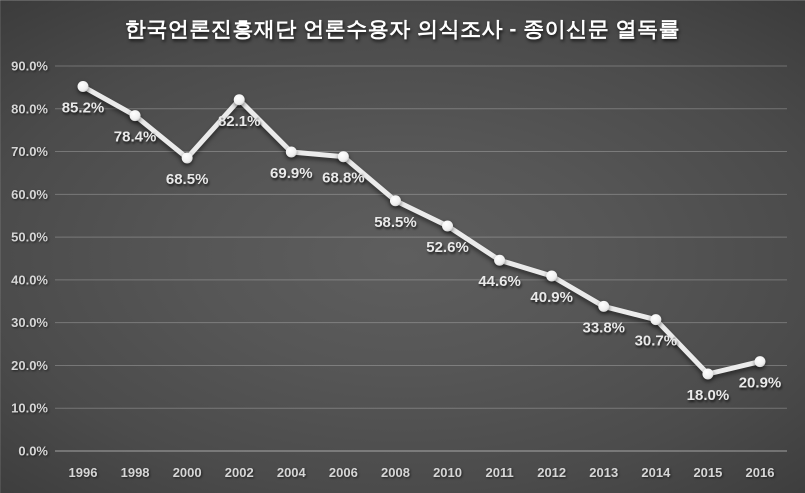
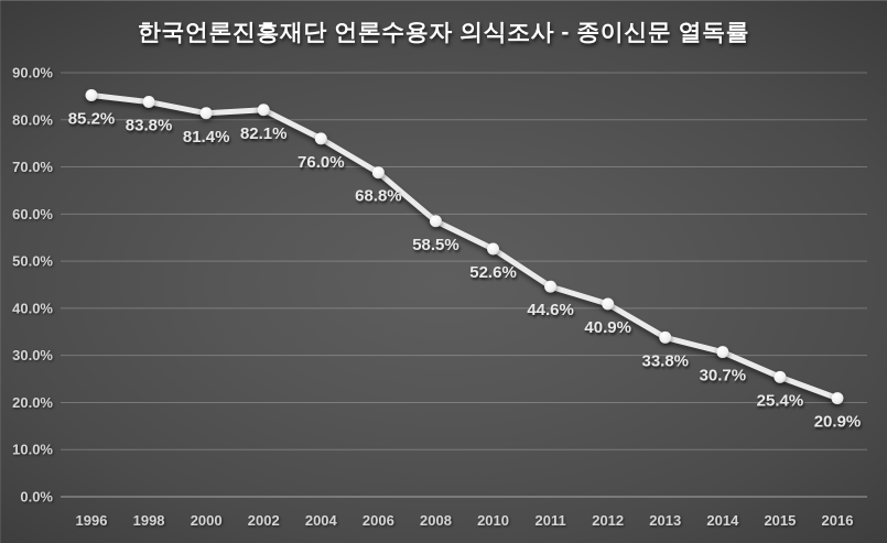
1998: 78.4% -> 83.8%
2000: 68.5% -> 81.4%
2004: 69.9% -> 76.0%
2015: 18.0% -> 25.4%
